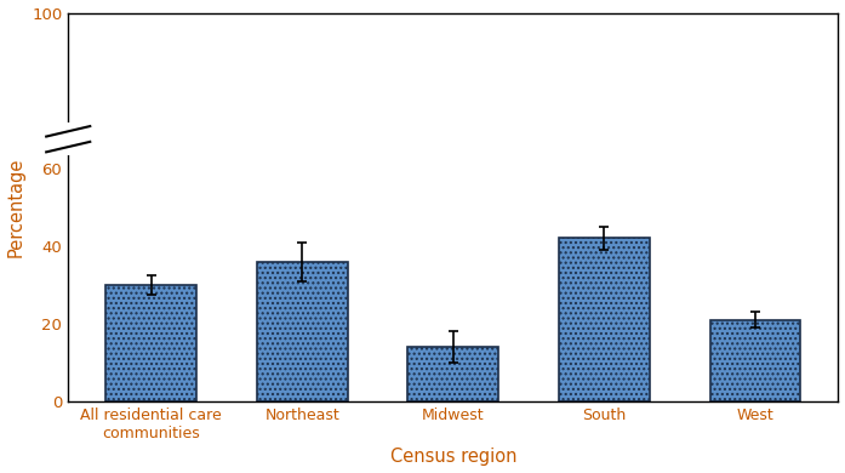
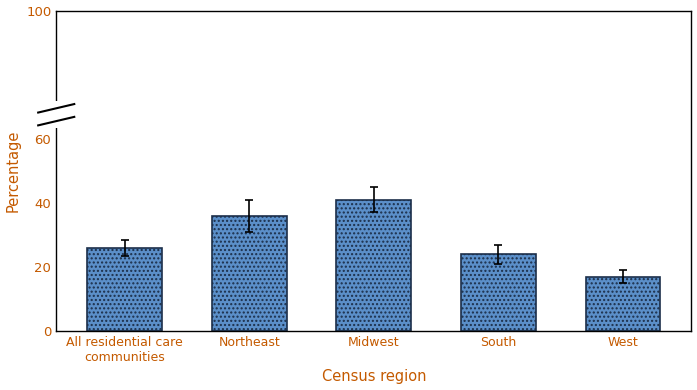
All residential care communities: 30 -> 26
Midwest: 14 -> 41
South: 42 -> 24
West: 21 -> 17
